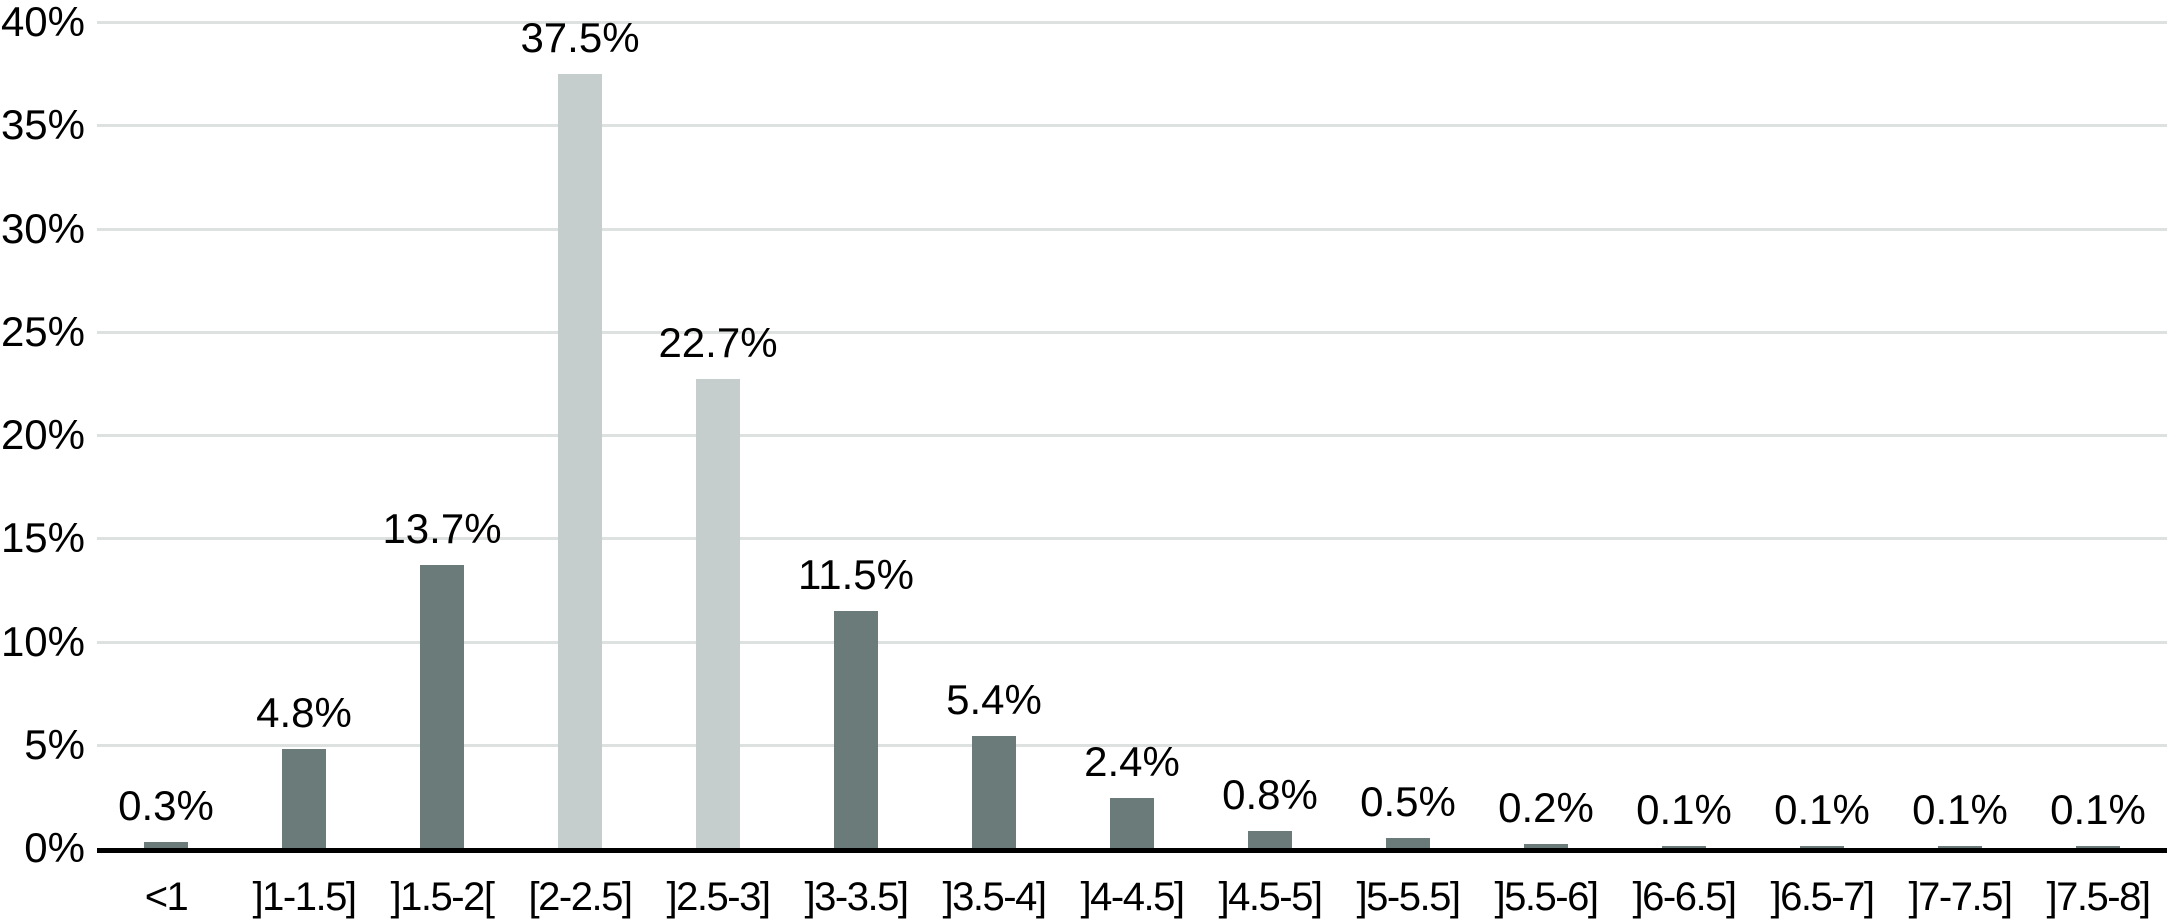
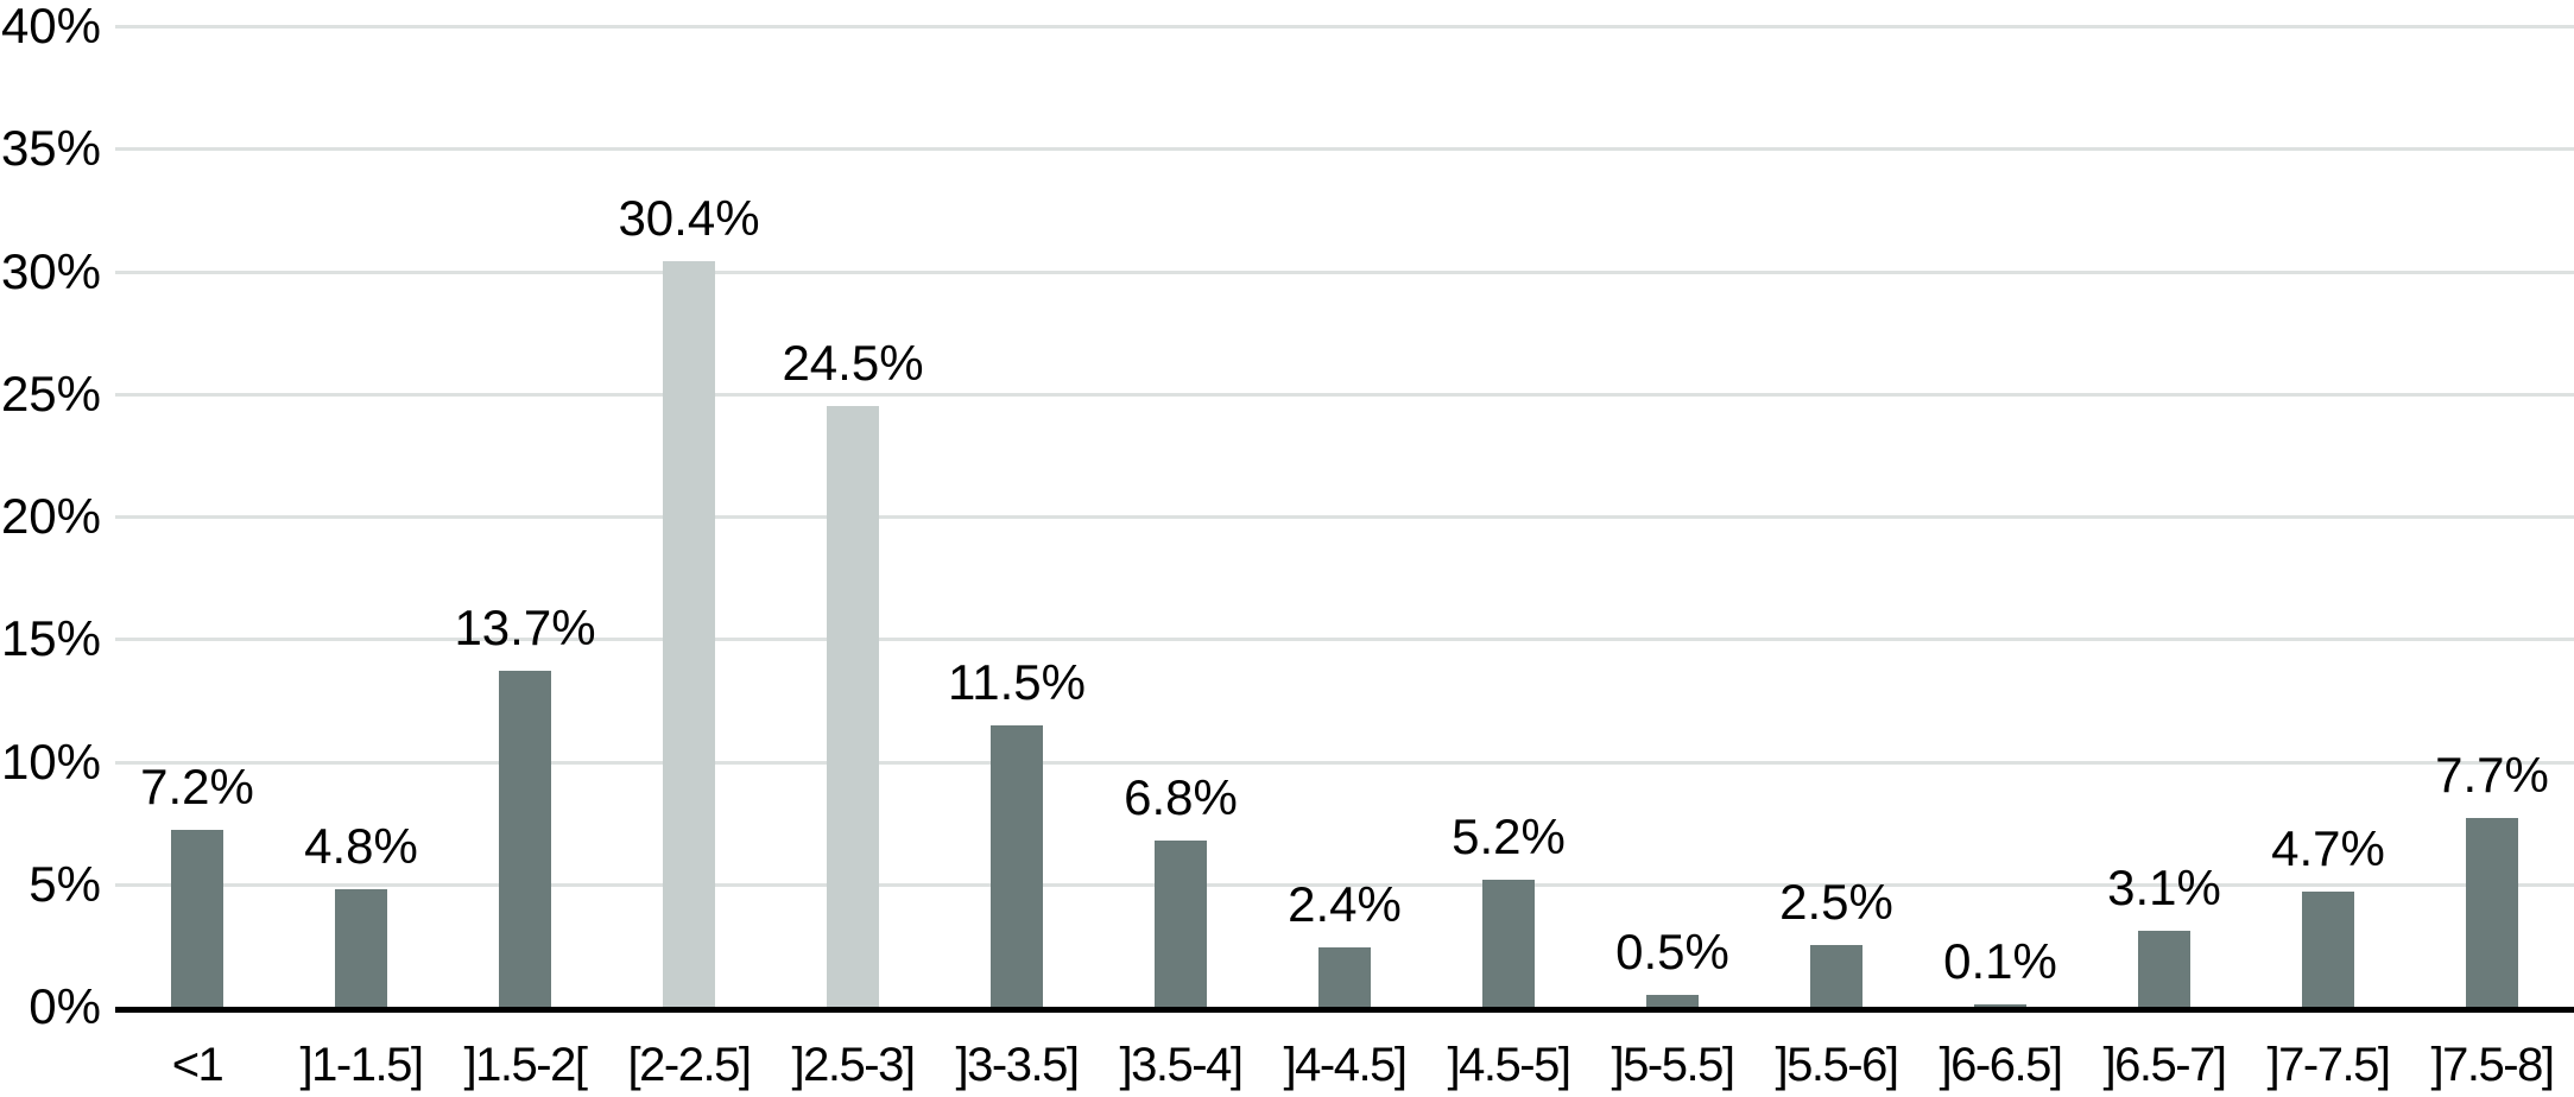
<1: 0.3% -> 7.2%
[2-2.5]: 37.5% -> 30.4%
]2.5-3]: 22.7% -> 24.5%
]3.5-4]: 5.4% -> 6.8%
]4.5-5]: 0.8% -> 5.2%
]5.5-6]: 0.2% -> 2.5%
]6.5-7]: 0.1% -> 3.1%
]7-7.5]: 0.1% -> 4.7%
]7.5-8]: 0.1% -> 7.7%
